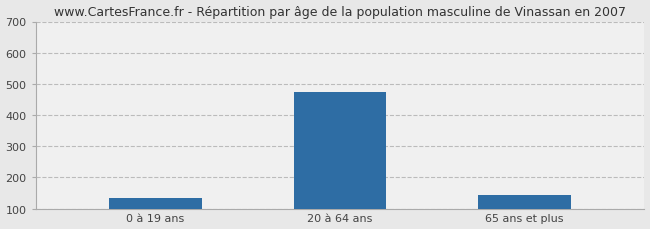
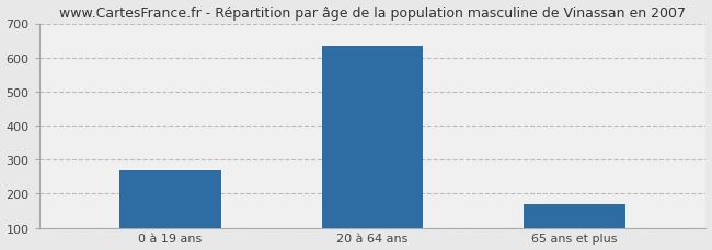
0 à 19 ans: 135 -> 270
20 à 64 ans: 475 -> 635
65 ans et plus: 145 -> 168
